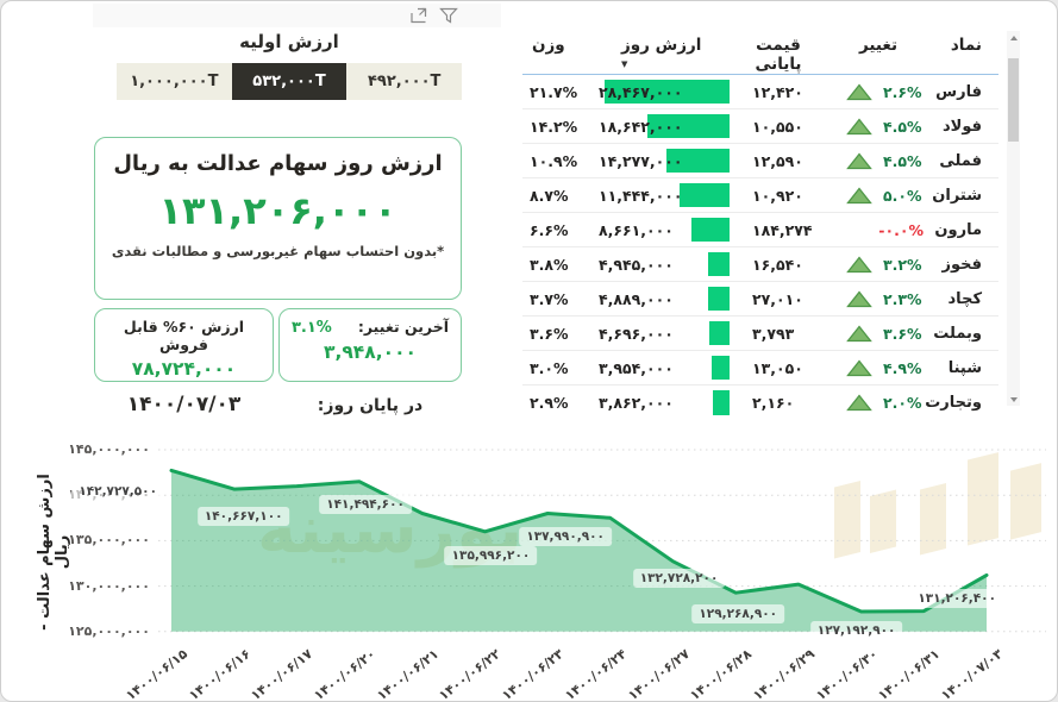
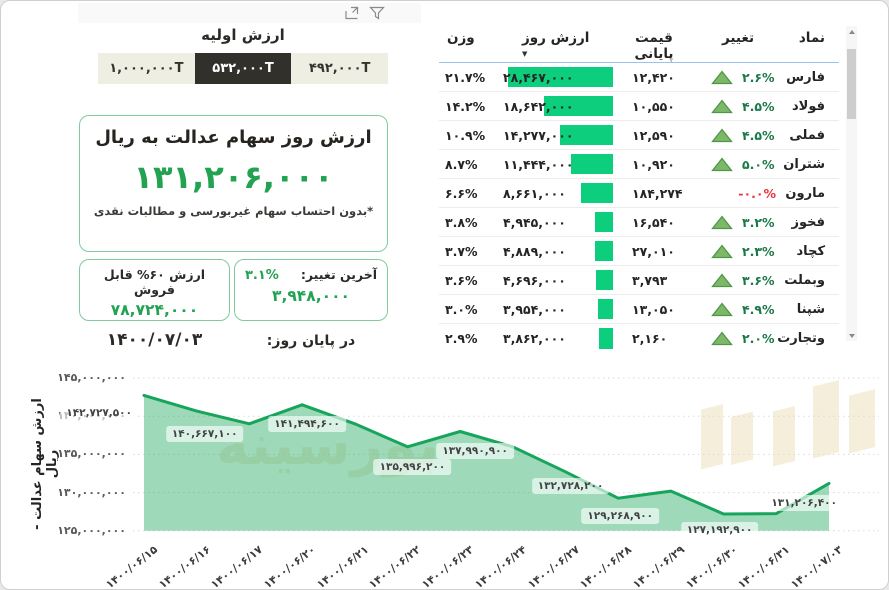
۱۴۰۰/۰۶/۱۷: 141000000 -> 139000000
۱۴۰۰/۰۶/۲۱: 138000000 -> 139000000
۱۴۰۰/۰۶/۲۴: 138000000 -> 136000000
